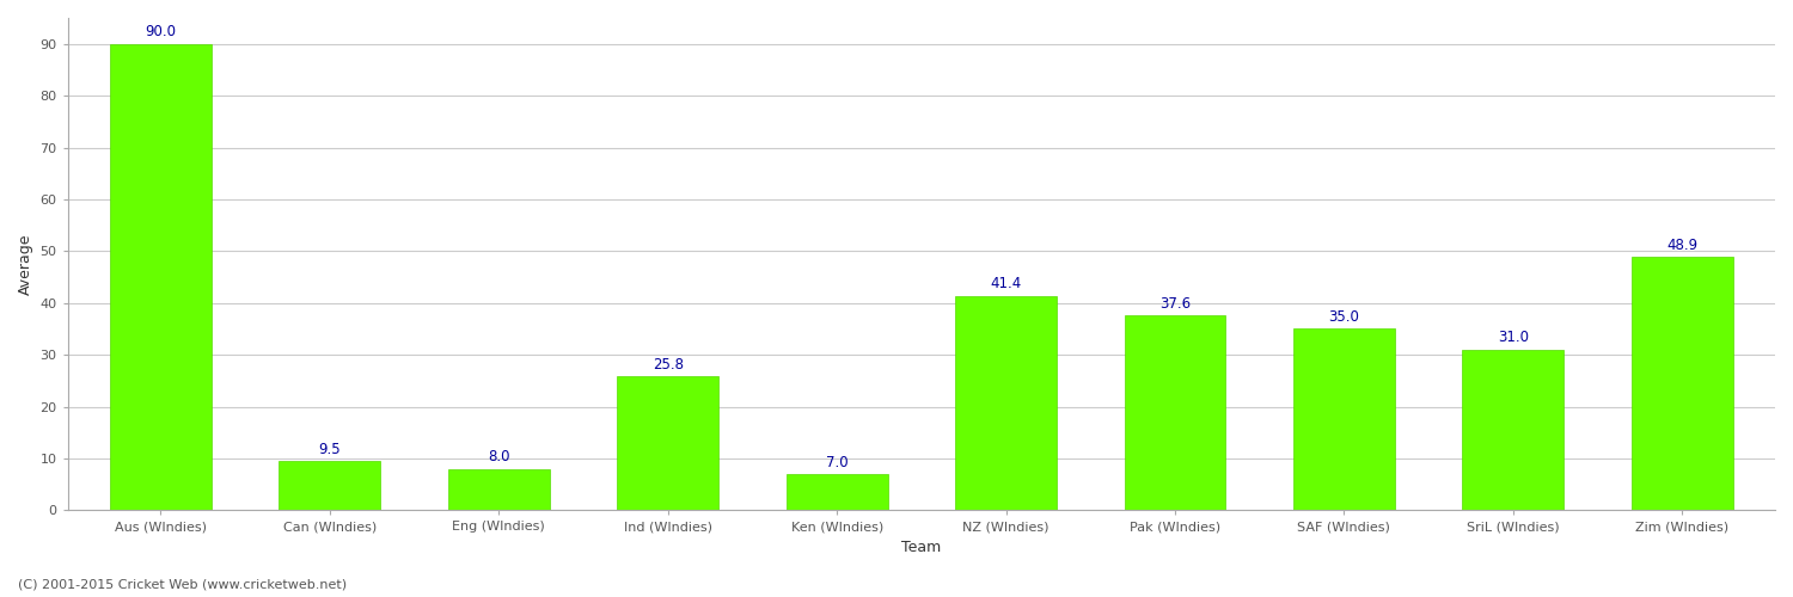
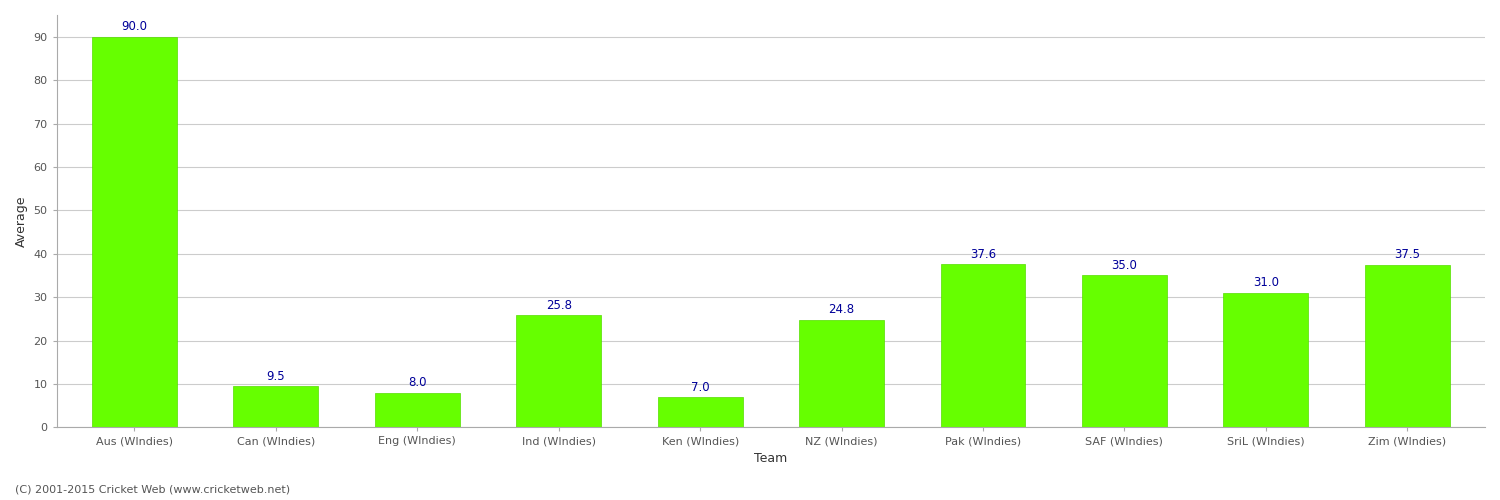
NZ (WIndies): 41.4 -> 24.8
Zim (WIndies): 48.9 -> 37.5
